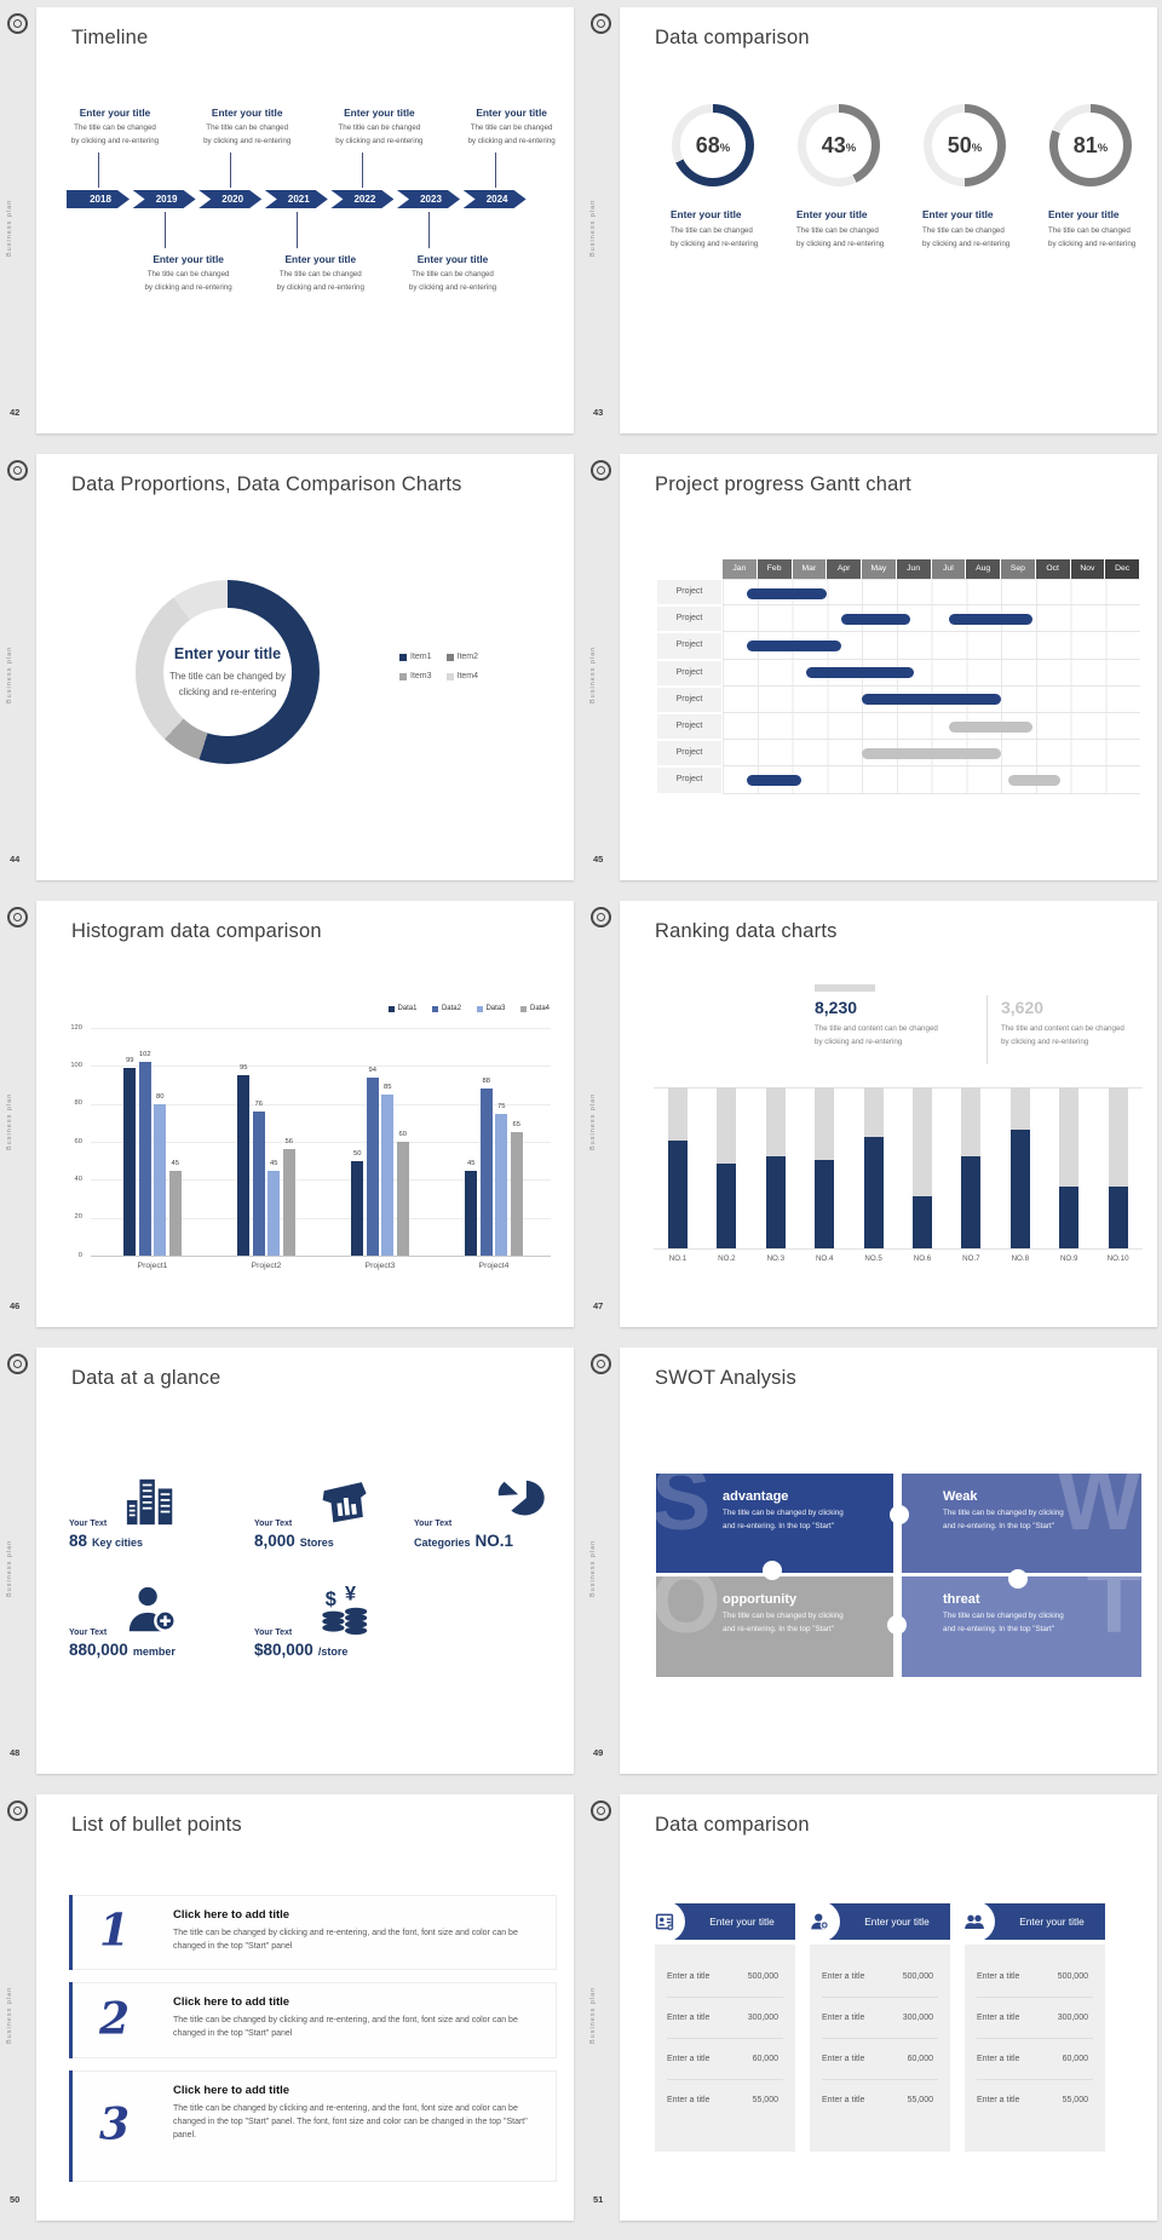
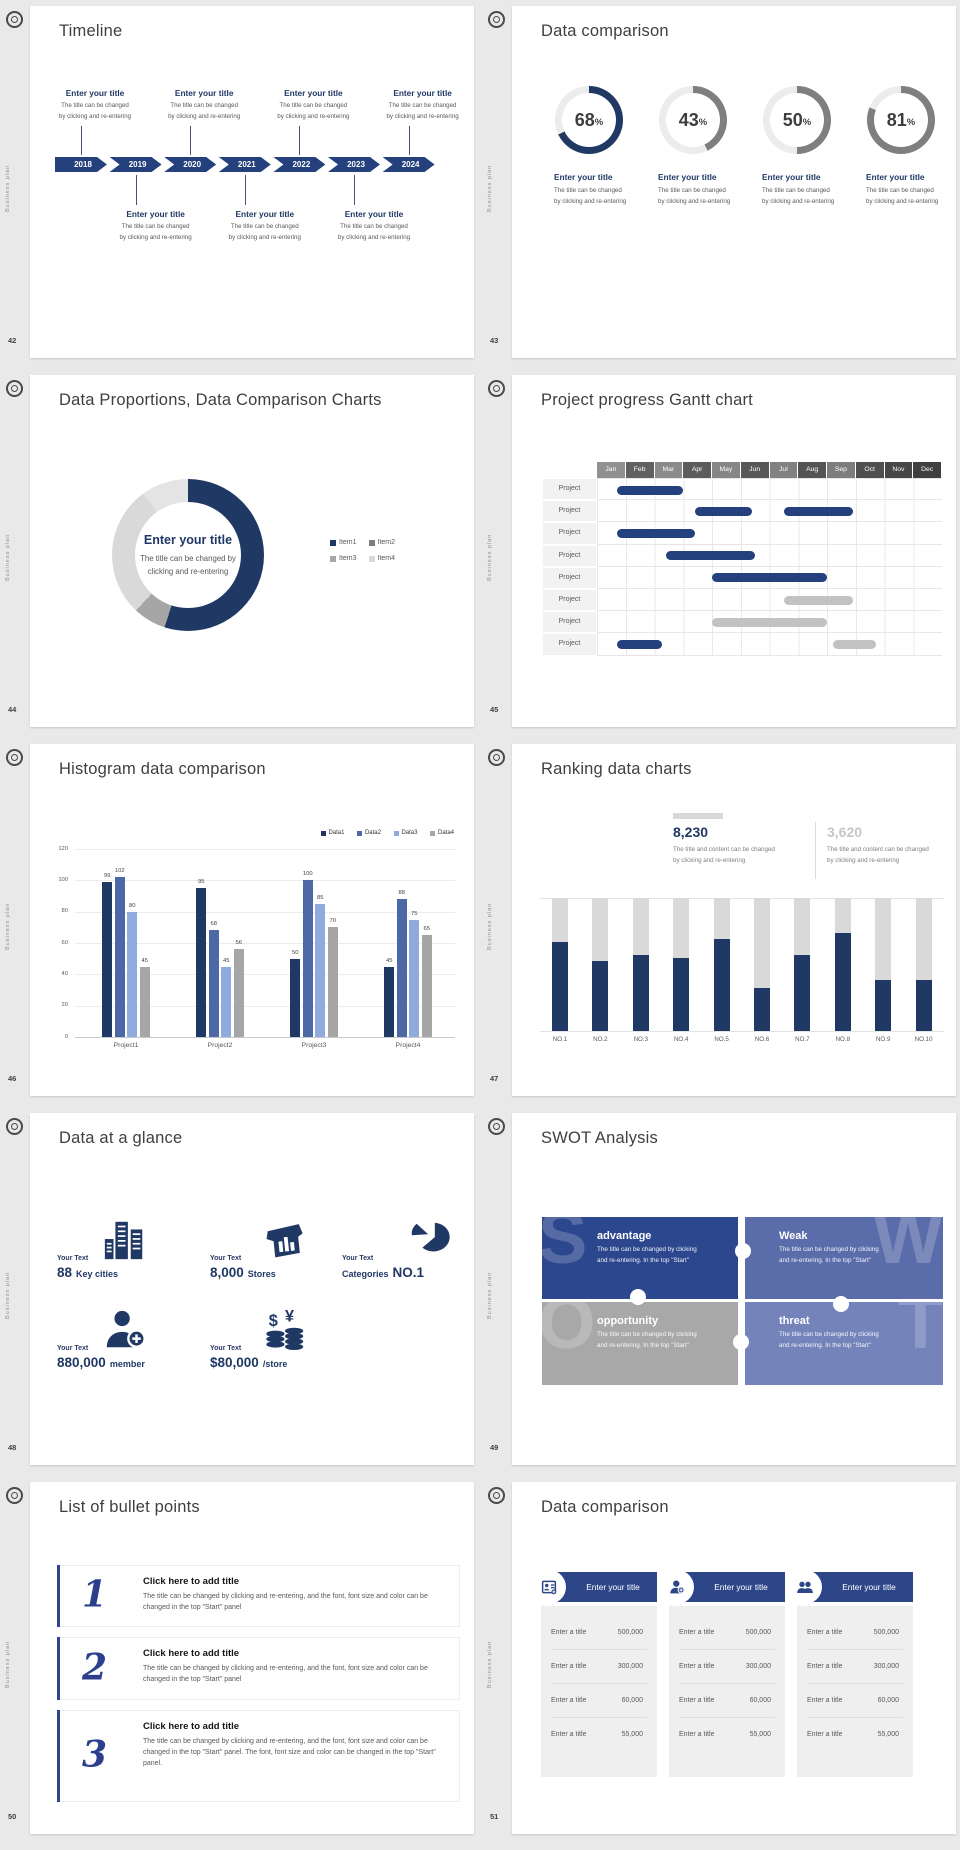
Histogram data comparison/Data2/Project2: 76 -> 68
Histogram data comparison/Data2/Project3: 94 -> 100
Histogram data comparison/Data4/Project3: 60 -> 70
